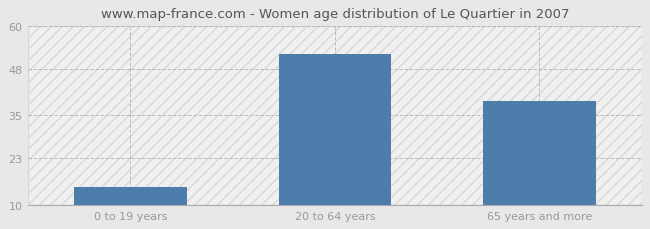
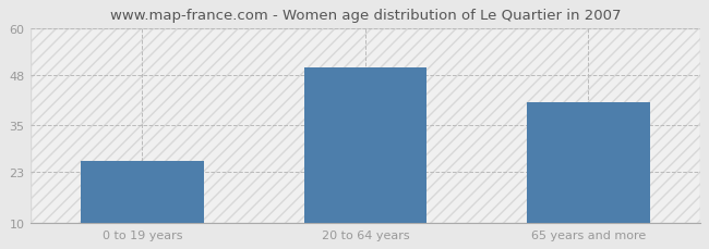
0 to 19 years: 15 -> 26
20 to 64 years: 52 -> 50
65 years and more: 39 -> 41
